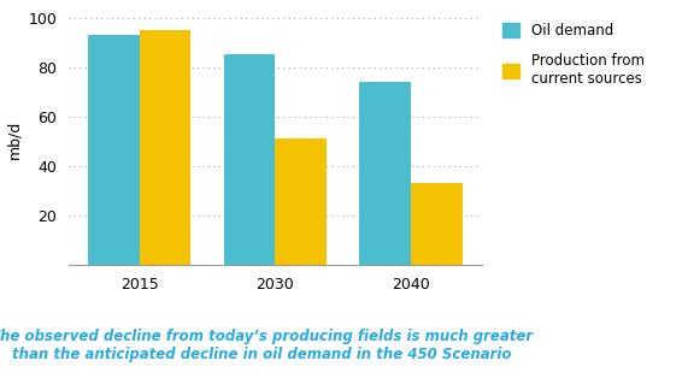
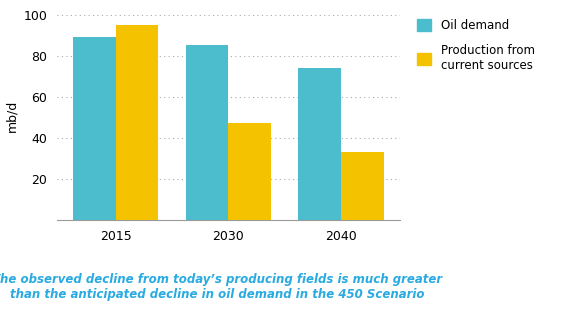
Oil demand/2015: 93 -> 89
Production from current sources/2030: 51 -> 47
